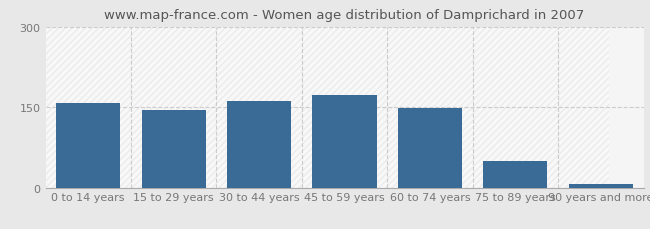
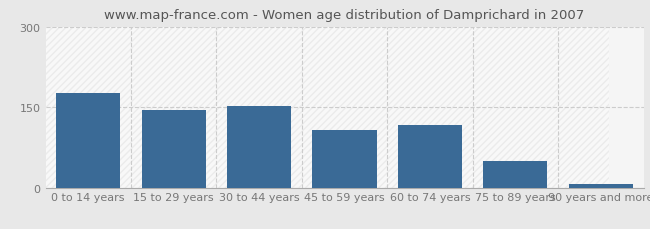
0 to 14 years: 158 -> 176
30 to 44 years: 162 -> 152
45 to 59 years: 172 -> 108
60 to 74 years: 149 -> 116
